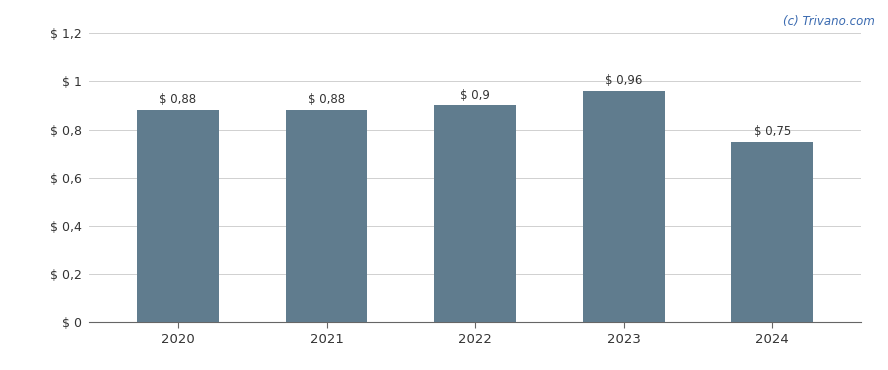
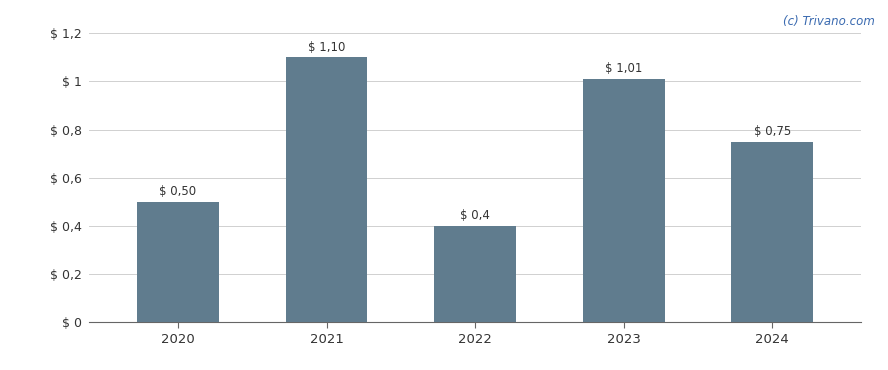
2020: 0,88 -> 0,50
2021: 0,88 -> 1,10
2022: 0,9 -> 0,4
2023: 0,96 -> 1,01
